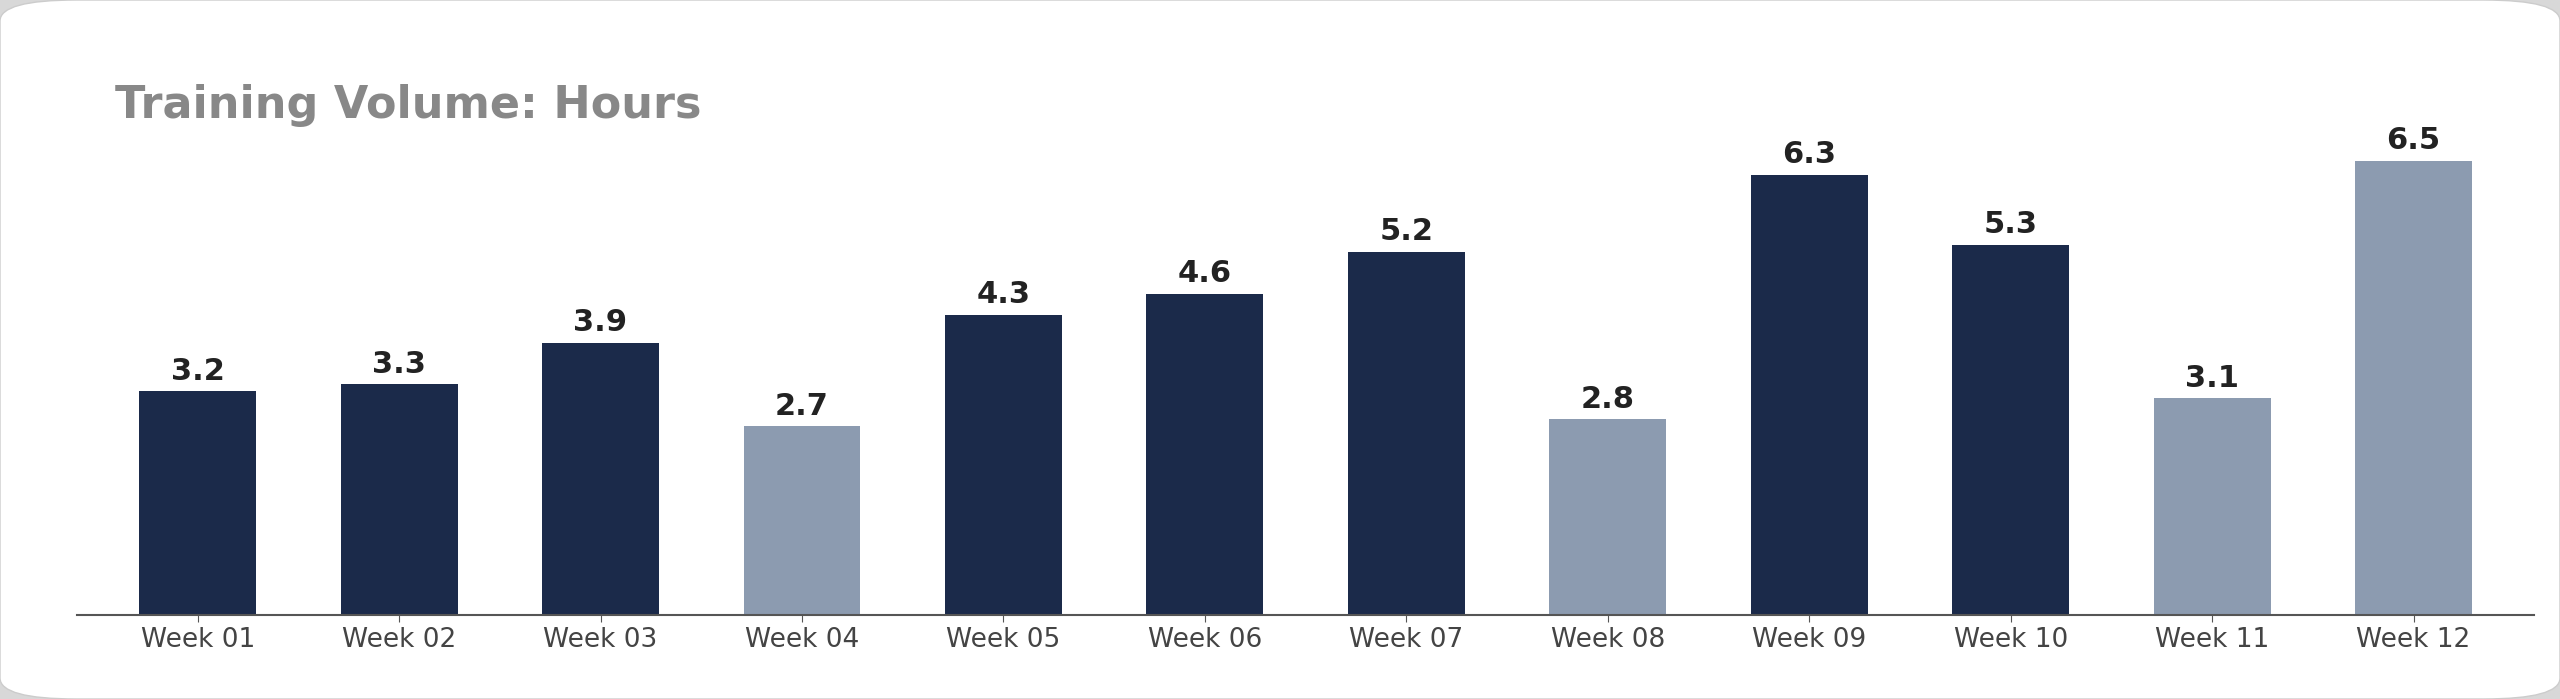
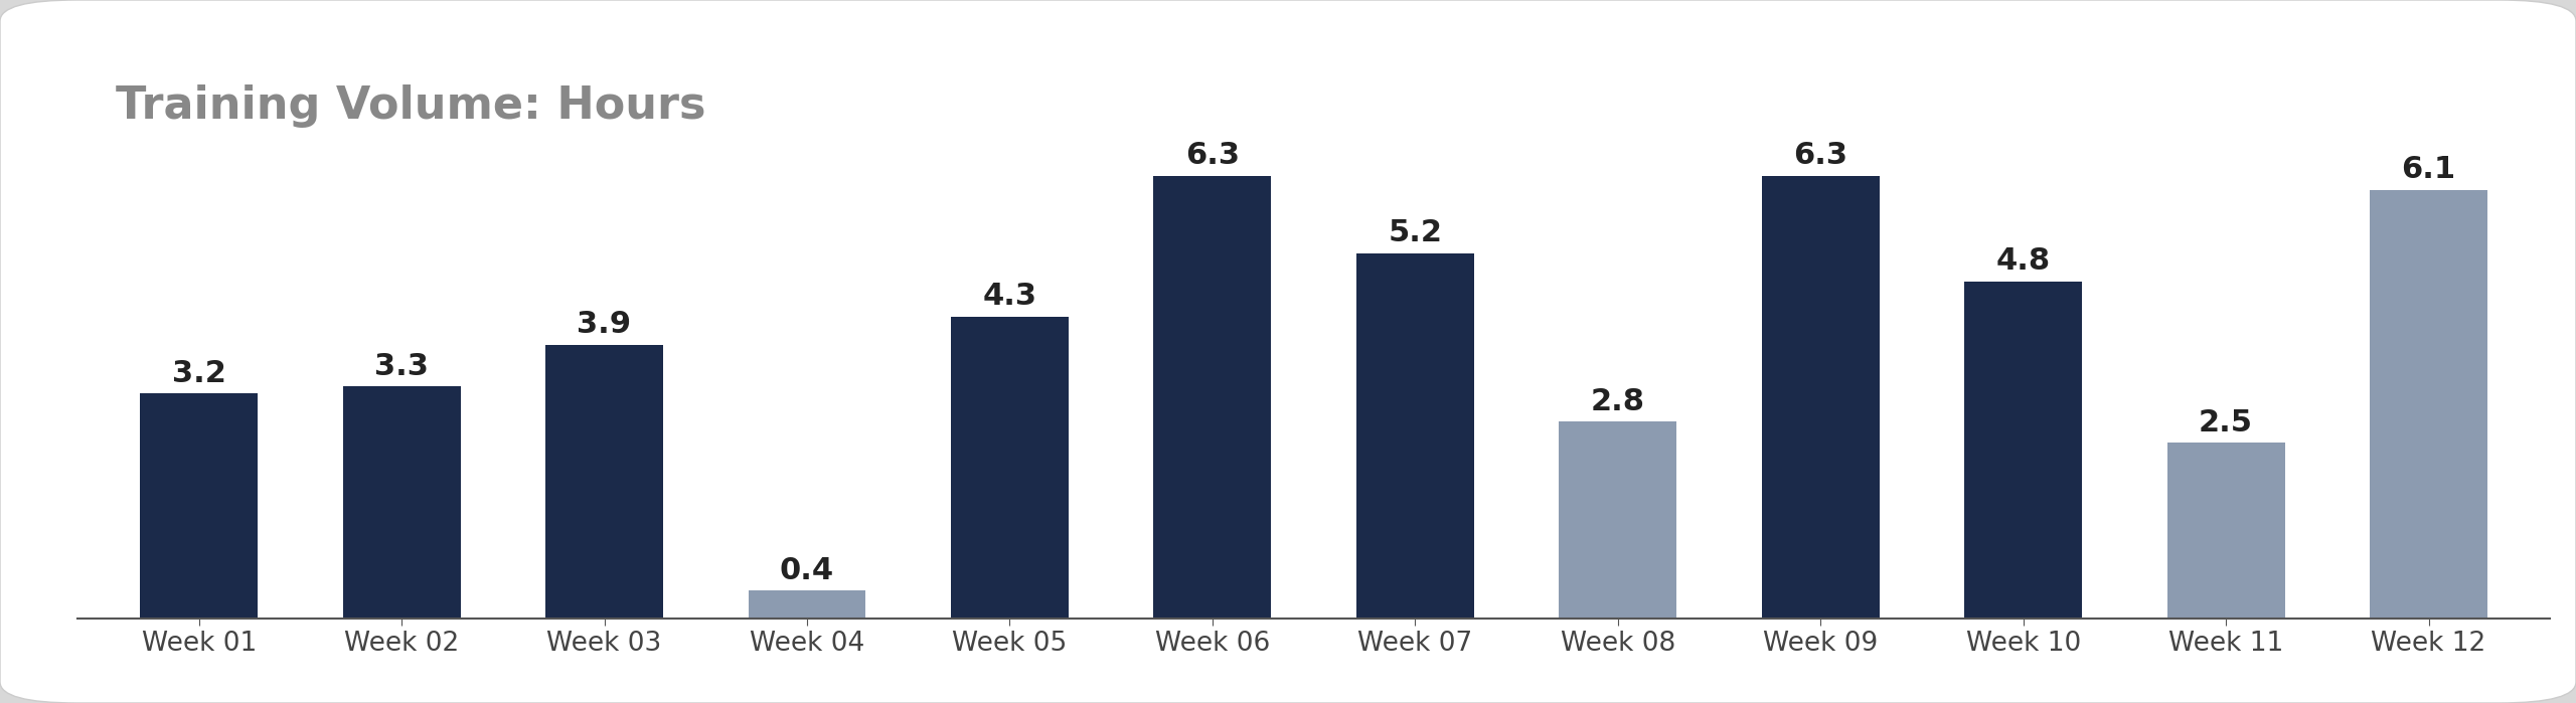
Week 04: 2.7 -> 0.4
Week 06: 4.6 -> 6.3
Week 10: 5.3 -> 4.8
Week 11: 3.1 -> 2.5
Week 12: 6.5 -> 6.1
